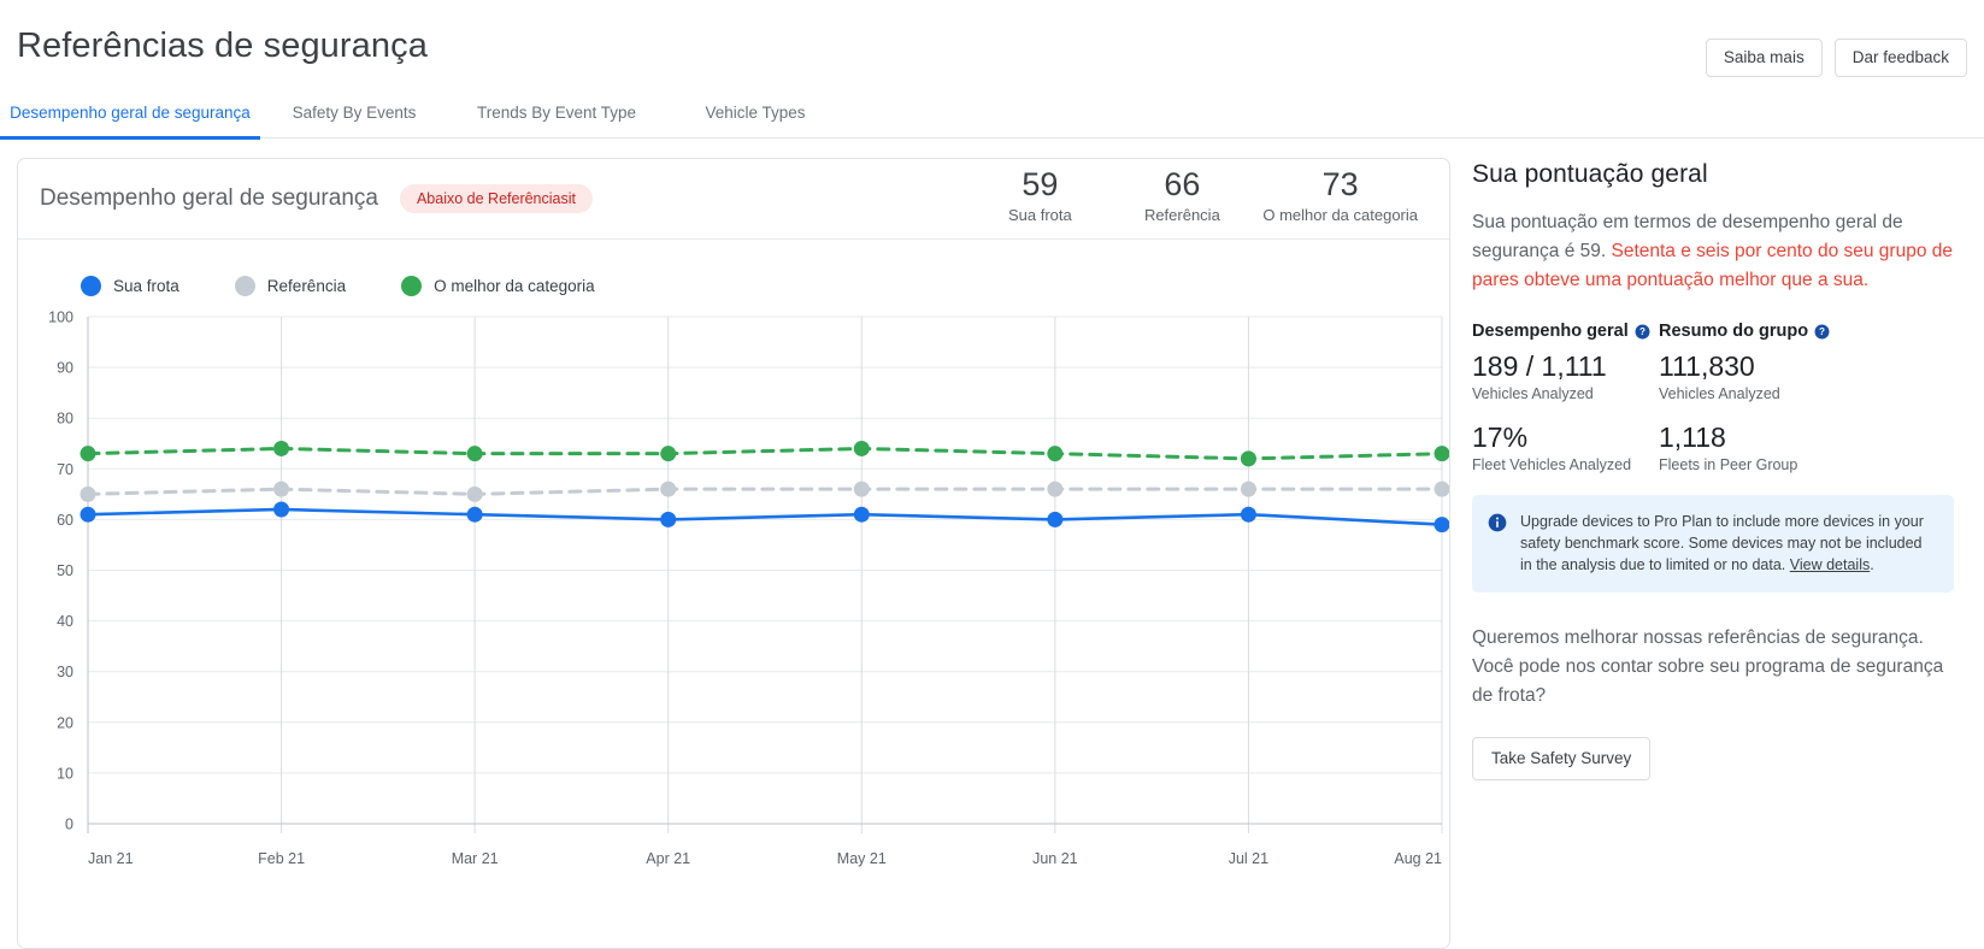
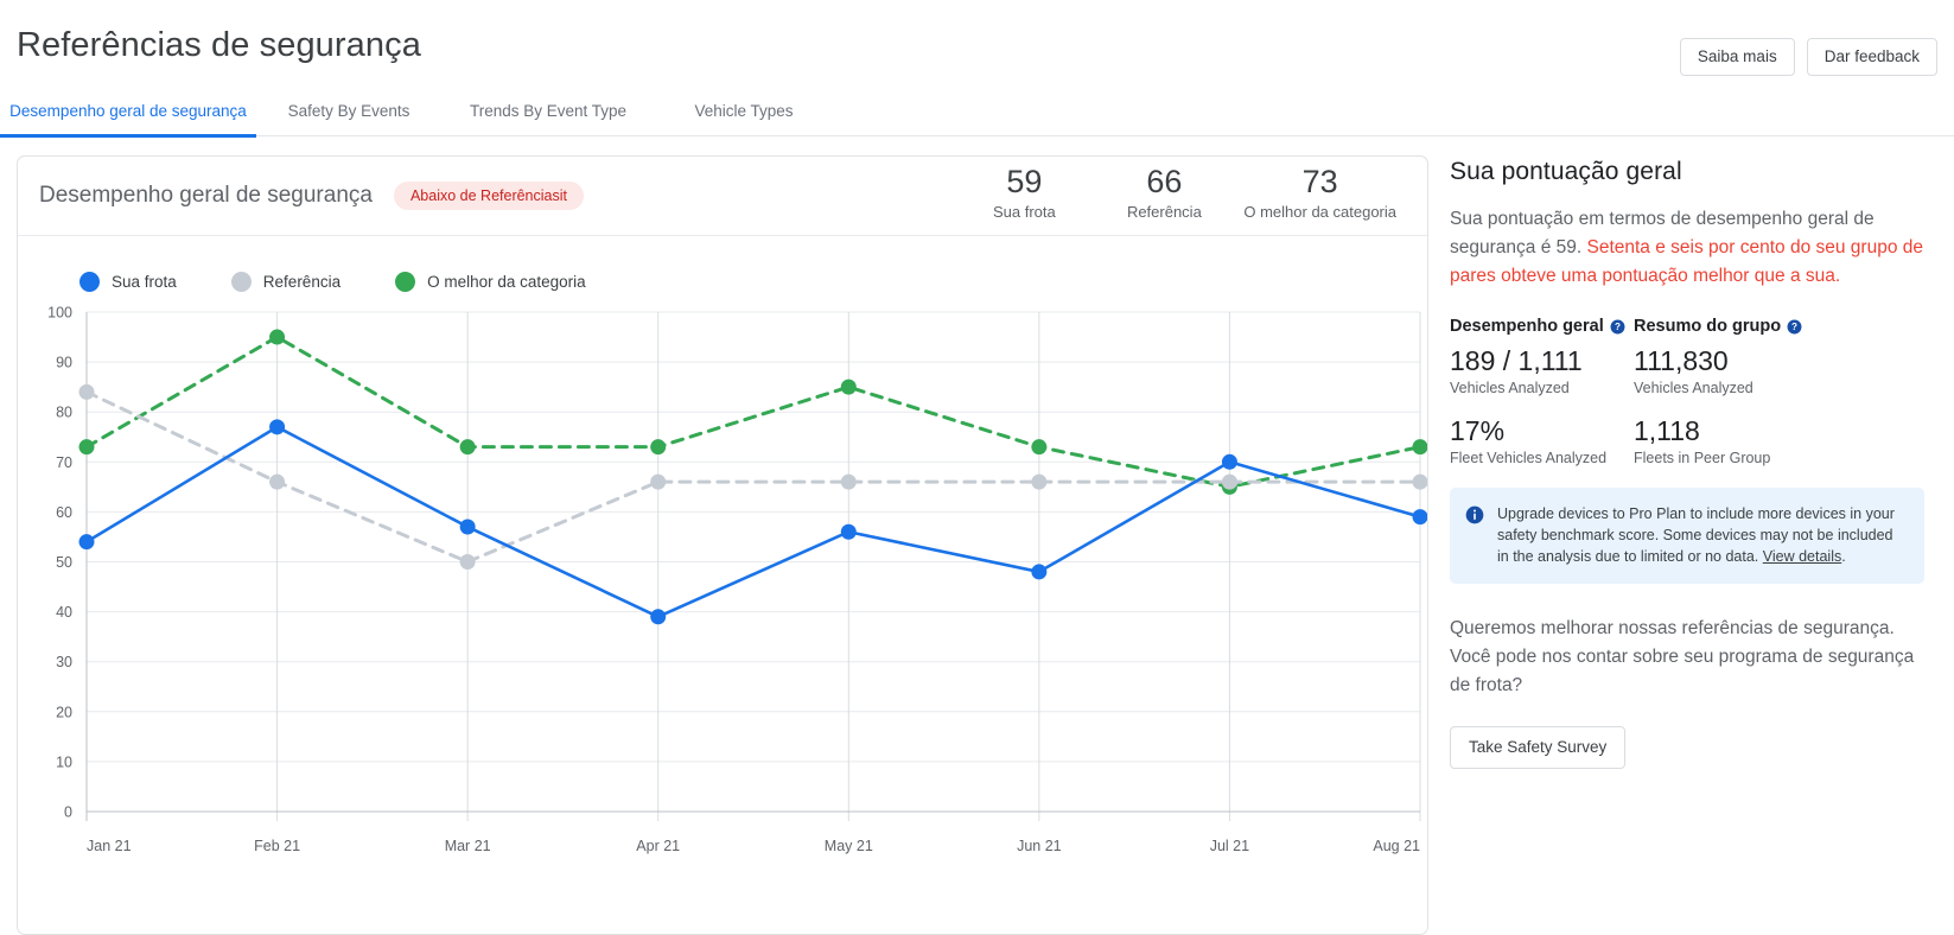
Sua frota/Jan 21: 61 -> 54
Referência/Jan 21: 65 -> 84
Sua frota/Feb 21: 62 -> 77
O melhor da categoria/Feb 21: 74 -> 95
Sua frota/Mar 21: 61 -> 57
Referência/Mar 21: 65 -> 50
Sua frota/Apr 21: 60 -> 39
Sua frota/May 21: 61 -> 56
O melhor da categoria/May 21: 74 -> 85
Sua frota/Jun 21: 60 -> 48
Sua frota/Jul 21: 61 -> 70
O melhor da categoria/Jul 21: 72 -> 65
